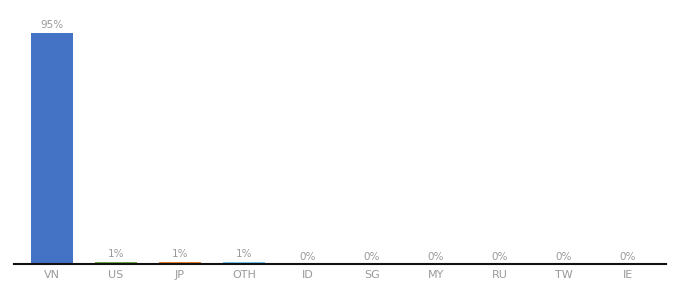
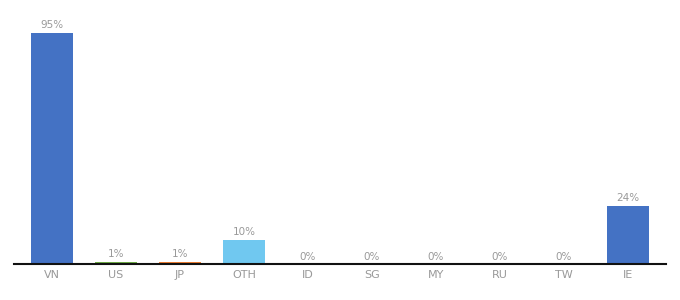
OTH: 1% -> 10%
IE: 0% -> 24%
